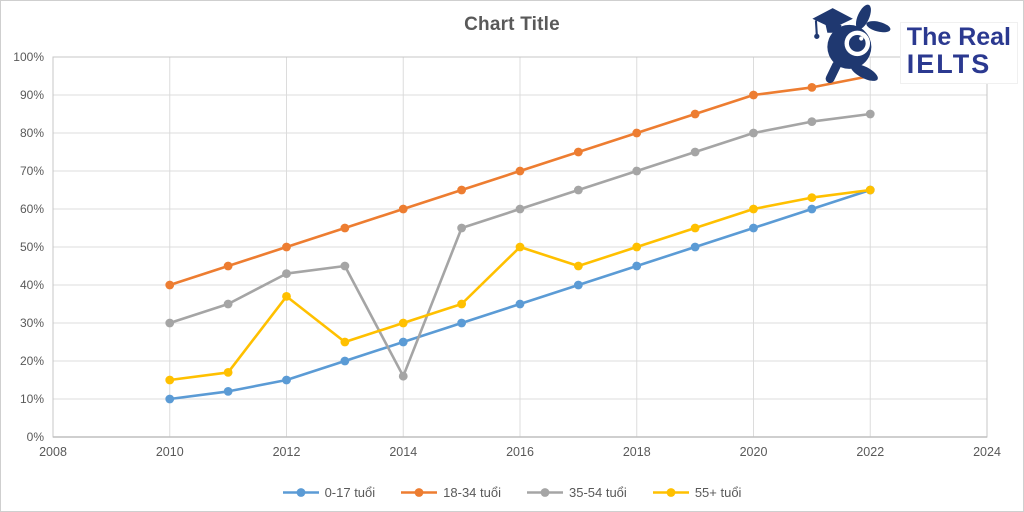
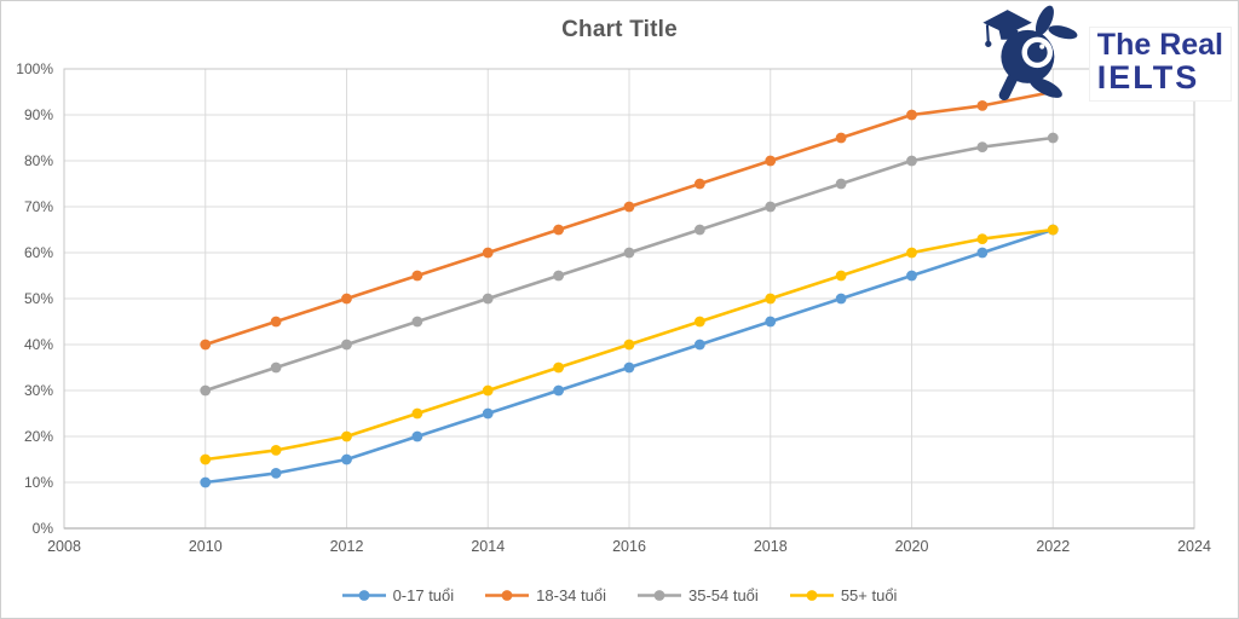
35-54 tuổi/2012: 43% -> 40%
55+ tuổi/2012: 37% -> 20%
35-54 tuổi/2014: 16% -> 50%
55+ tuổi/2016: 50% -> 40%
